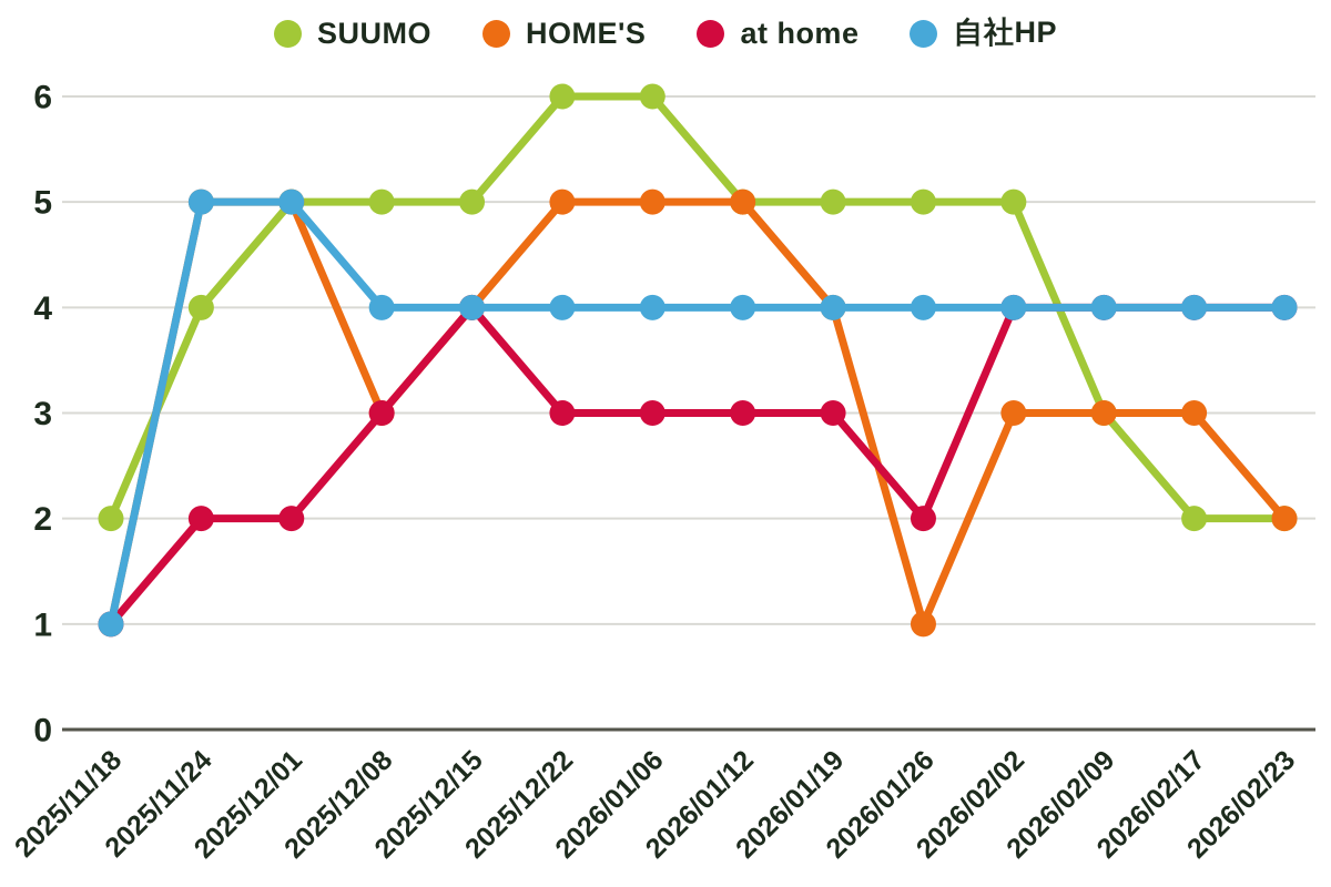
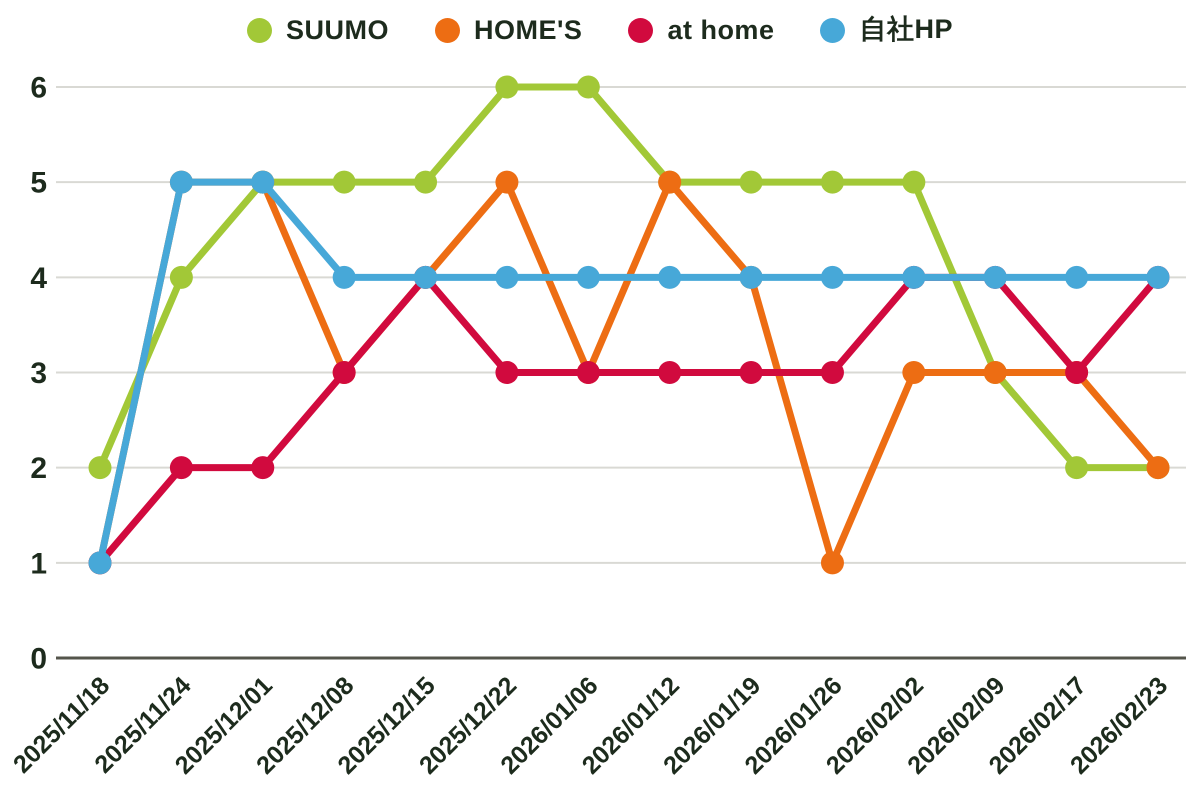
HOME'S/2026/01/06: 5 -> 3
at home/2026/01/26: 2 -> 3
at home/2026/02/17: 4 -> 3
